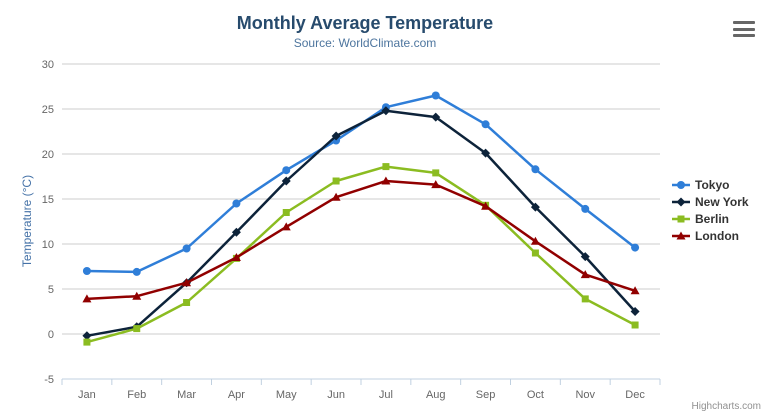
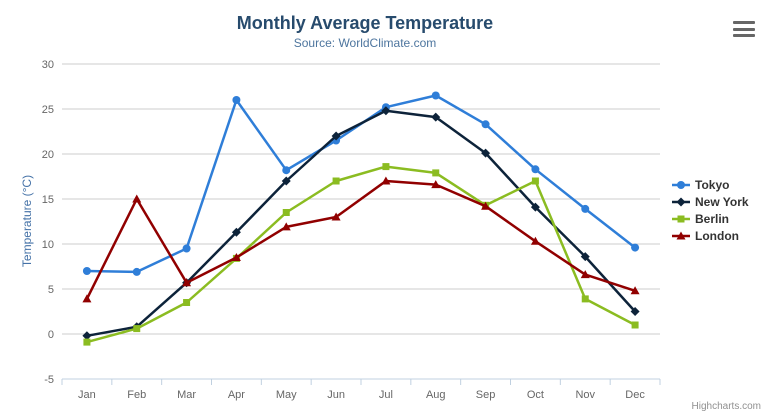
London/Feb: 4 -> 15
Tokyo/Apr: 14 -> 26
London/Jun: 15 -> 13
Berlin/Oct: 9 -> 17
